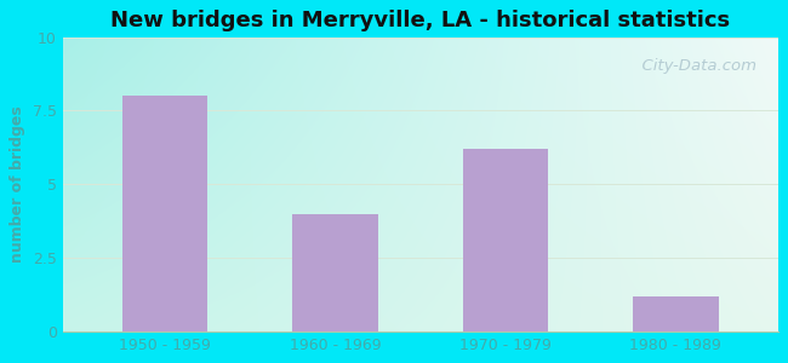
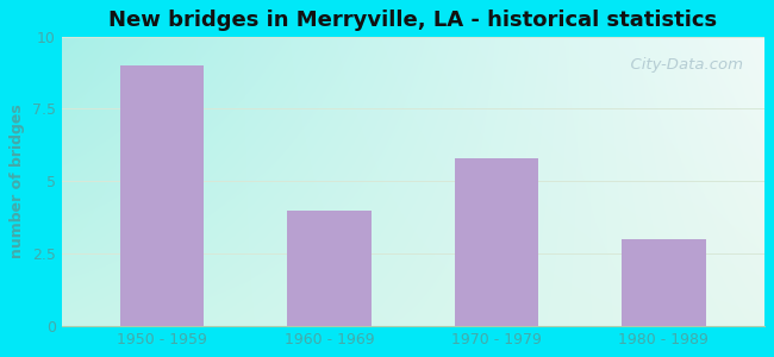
1950 - 1959: 8.0 -> 9.0
1970 - 1979: 6.2 -> 5.8
1980 - 1989: 1.2 -> 3.0
